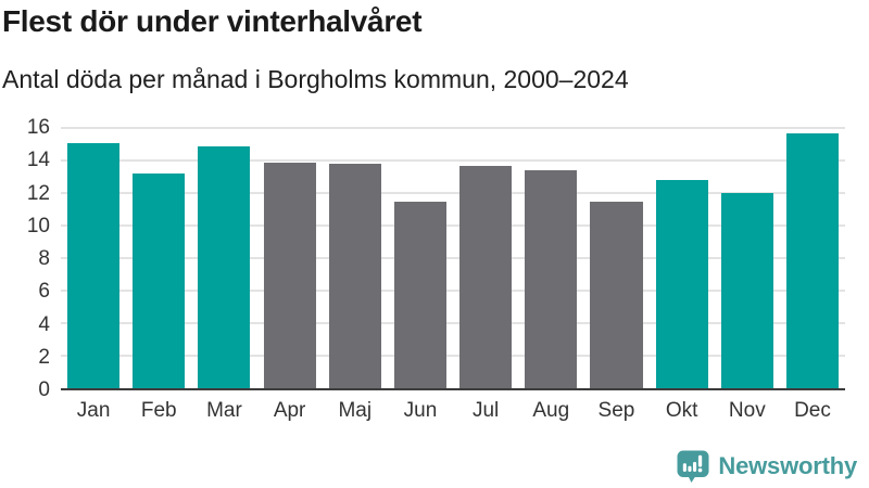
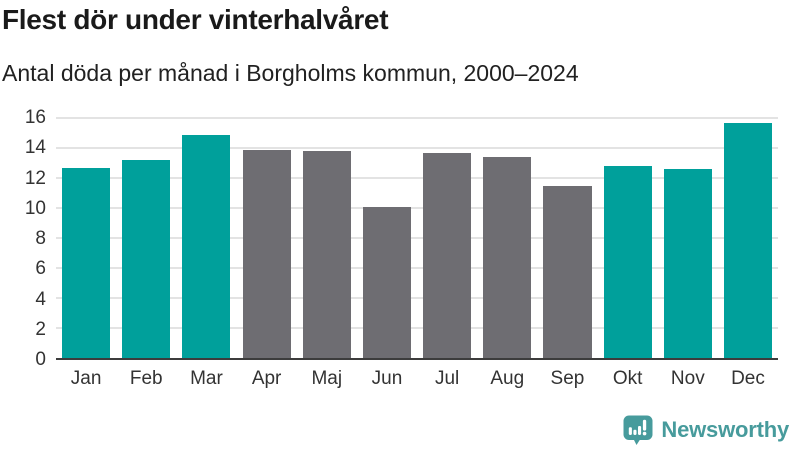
Jan: 15.1 -> 12.7
Jun: 11.5 -> 10.1
Nov: 12.0 -> 12.6
